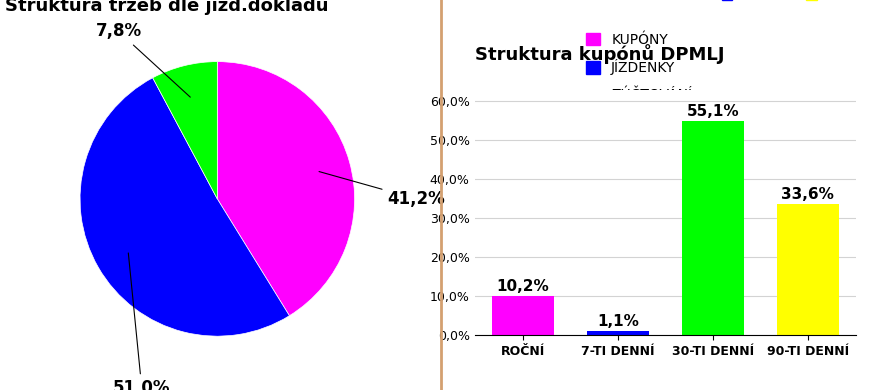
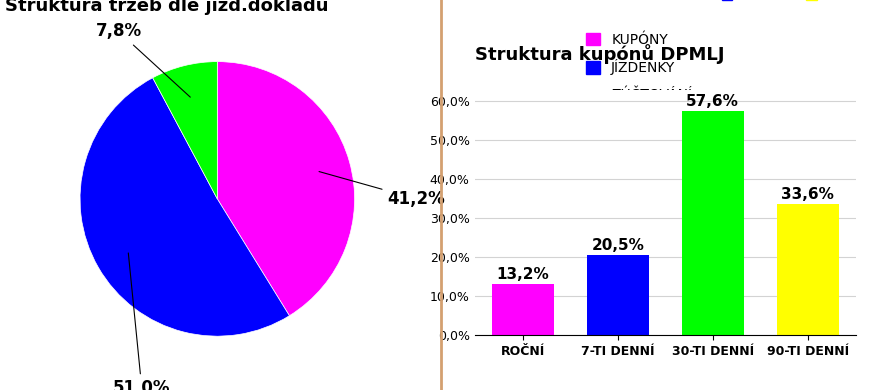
ROČNÍ: 10,2% -> 13,2%
7-TI DENNÍ: 1,1% -> 20,5%
30-TI DENNÍ: 55,1% -> 57,6%
